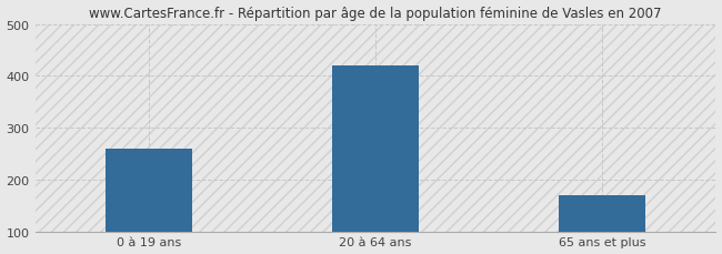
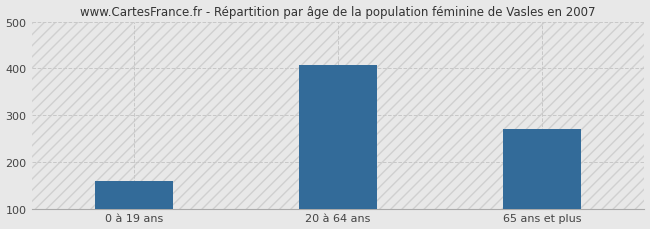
0 à 19 ans: 260 -> 158
20 à 64 ans: 420 -> 408
65 ans et plus: 170 -> 270
